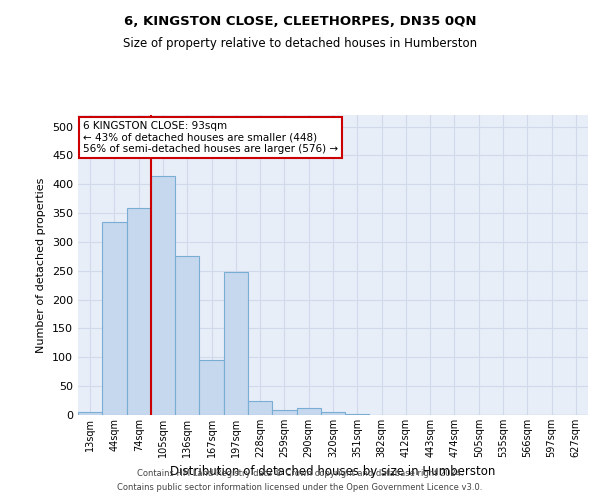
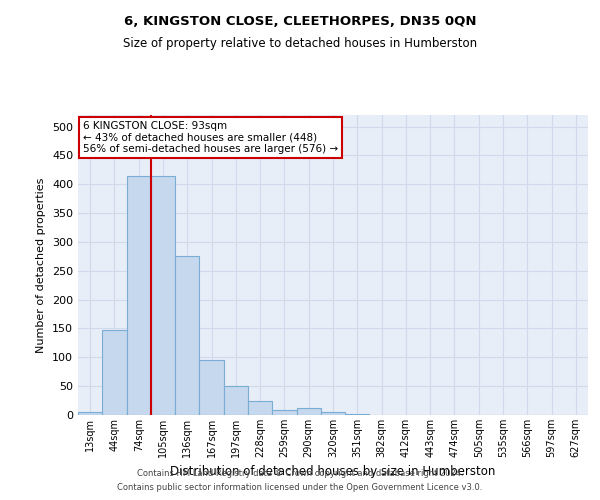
44sqm: 334 -> 148
74sqm: 358 -> 415
197sqm: 248 -> 50
